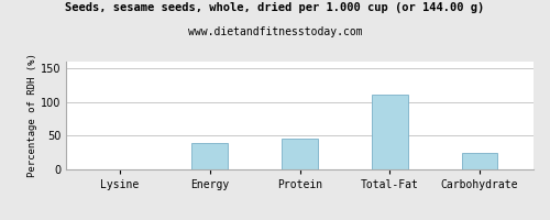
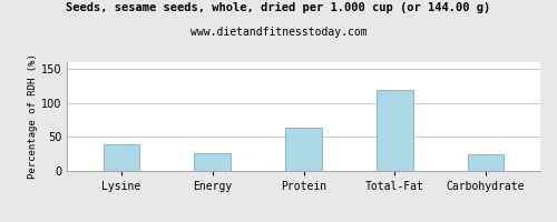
Lysine: 0 -> 40
Energy: 40 -> 26
Protein: 46 -> 64
Total-Fat: 111 -> 120
